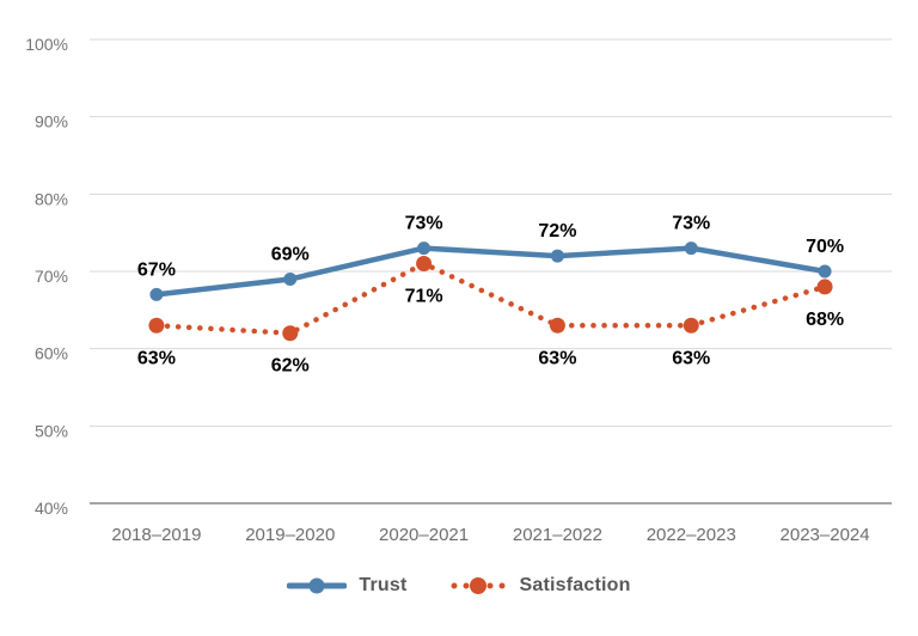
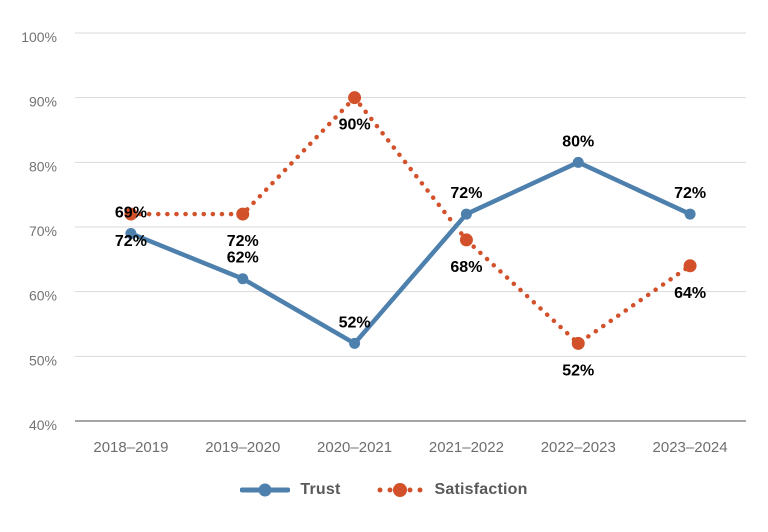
Trust/2018–2019: 67% -> 69%
Satisfaction/2018–2019: 63% -> 72%
Trust/2019–2020: 69% -> 62%
Satisfaction/2019–2020: 62% -> 72%
Trust/2020–2021: 73% -> 52%
Satisfaction/2020–2021: 71% -> 90%
Satisfaction/2021–2022: 63% -> 68%
Trust/2022–2023: 73% -> 80%
Satisfaction/2022–2023: 63% -> 52%
Trust/2023–2024: 70% -> 72%
Satisfaction/2023–2024: 68% -> 64%
